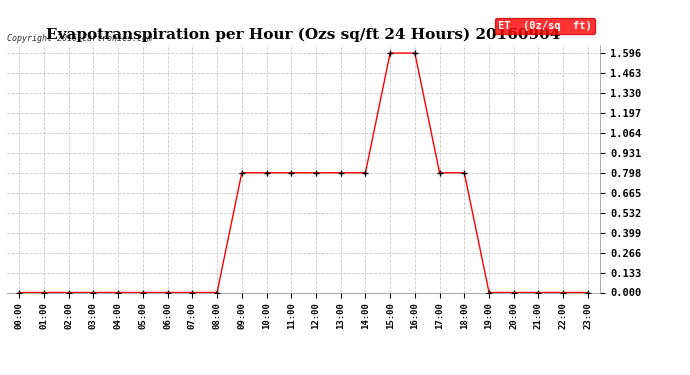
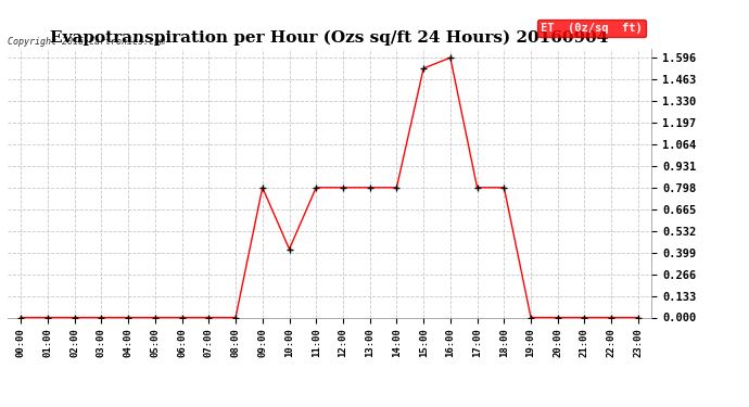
10:00: 0.80 -> 0.42
15:00: 1.60 -> 1.53
